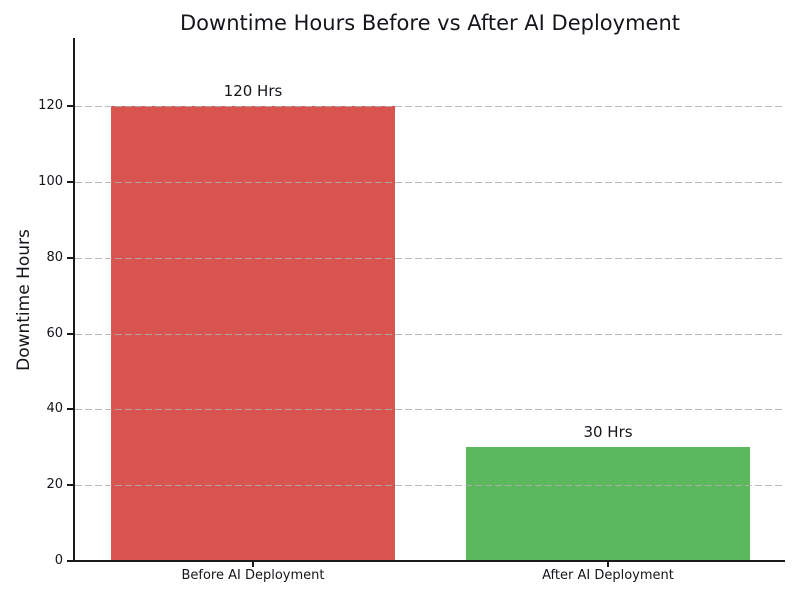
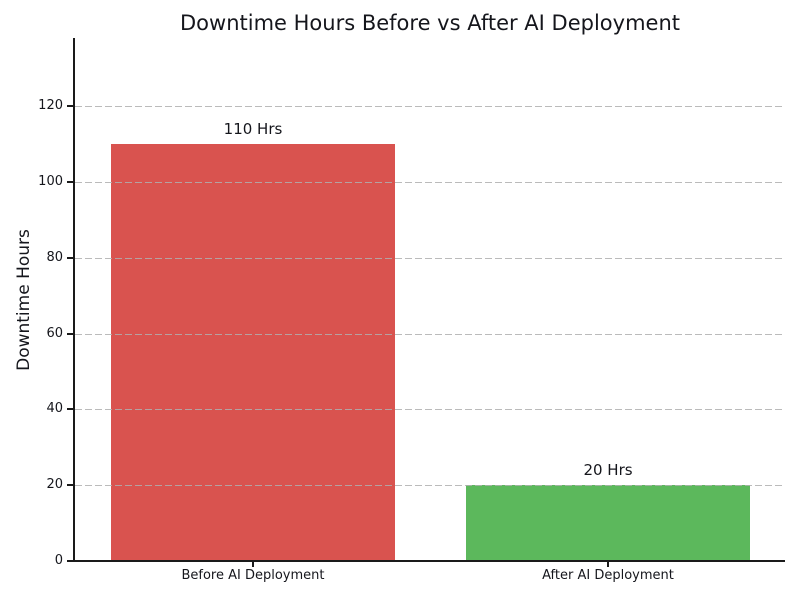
Before AI Deployment: 120 -> 110
After AI Deployment: 30 -> 20
